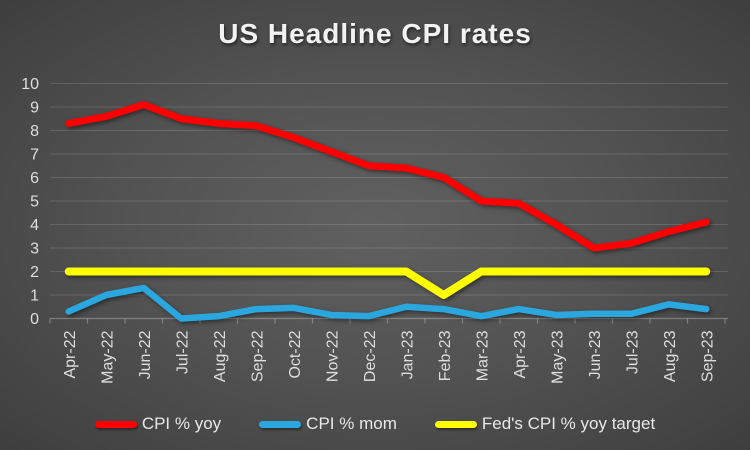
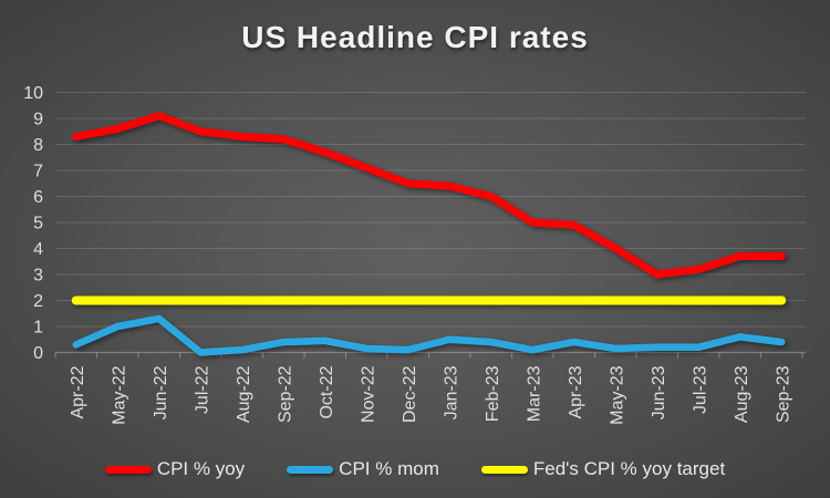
Fed's CPI % yoy target/Feb-23: 1 -> 2
CPI % yoy/Sep-23: 4.1 -> 3.7
